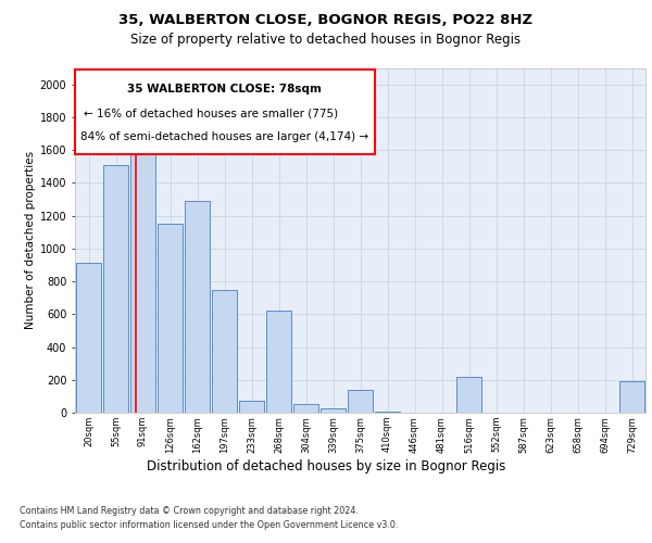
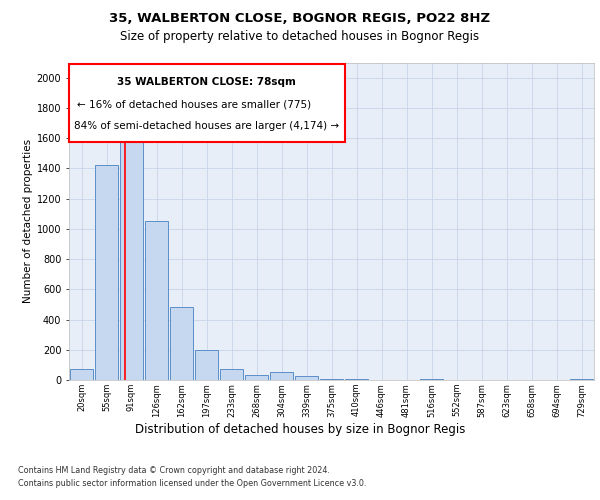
20sqm: 910 -> 80
55sqm: 1510 -> 1420
126sqm: 1150 -> 1050
162sqm: 1290 -> 480
197sqm: 750 -> 200
268sqm: 620 -> 30
375sqm: 140 -> 0
516sqm: 220 -> 0
729sqm: 190 -> 0
